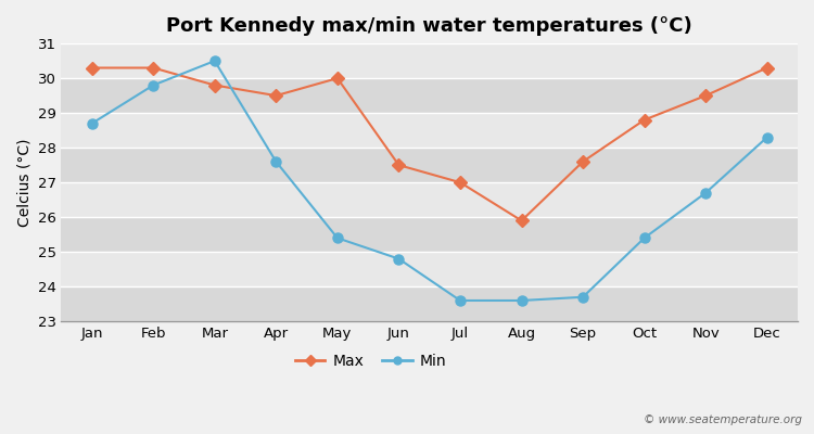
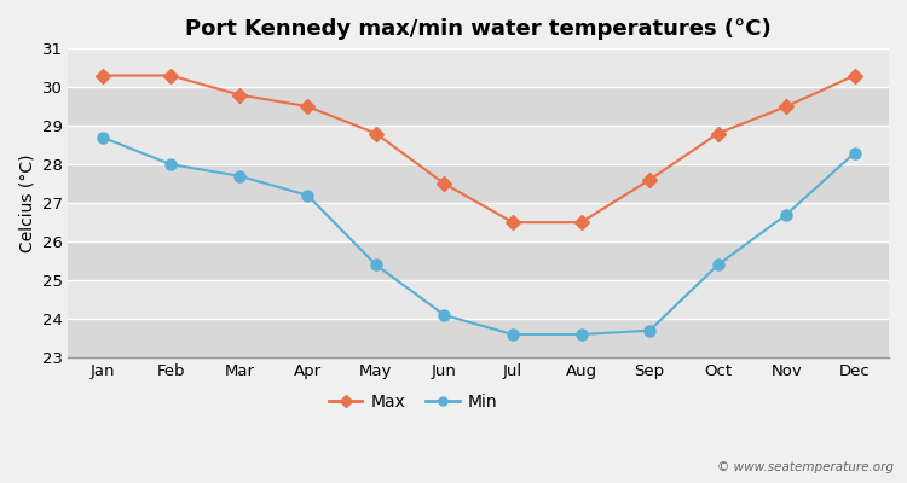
Min/Feb: 29.8 -> 28.0
Min/Mar: 30.5 -> 27.7
Min/Apr: 27.6 -> 27.2
Max/May: 30.0 -> 28.8
Min/Jun: 24.8 -> 24.1
Max/Jul: 27.0 -> 26.5
Max/Aug: 25.9 -> 26.5
